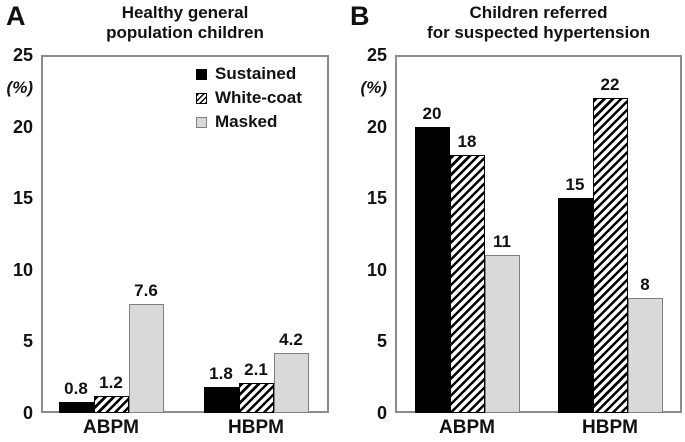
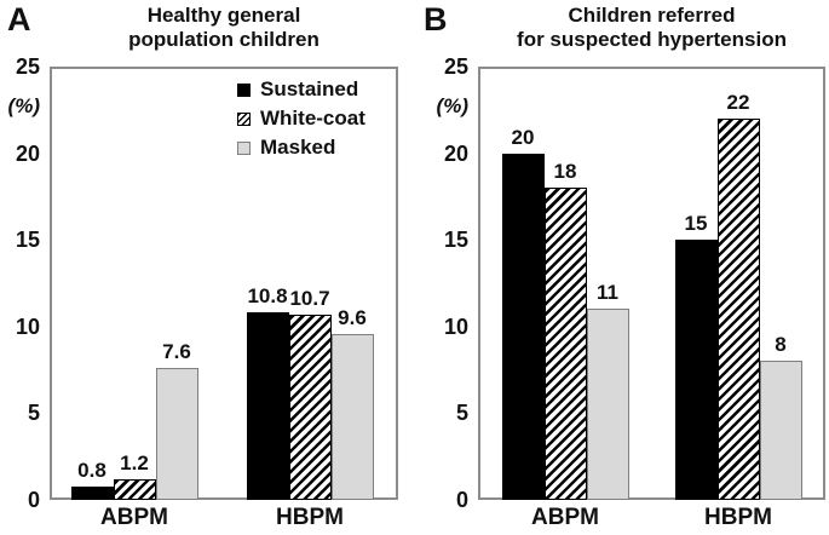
Healthy general population children/Sustained/HBPM: 1.8 -> 10.8
Healthy general population children/White-coat/HBPM: 2.1 -> 10.7
Healthy general population children/Masked/HBPM: 4.2 -> 9.6
